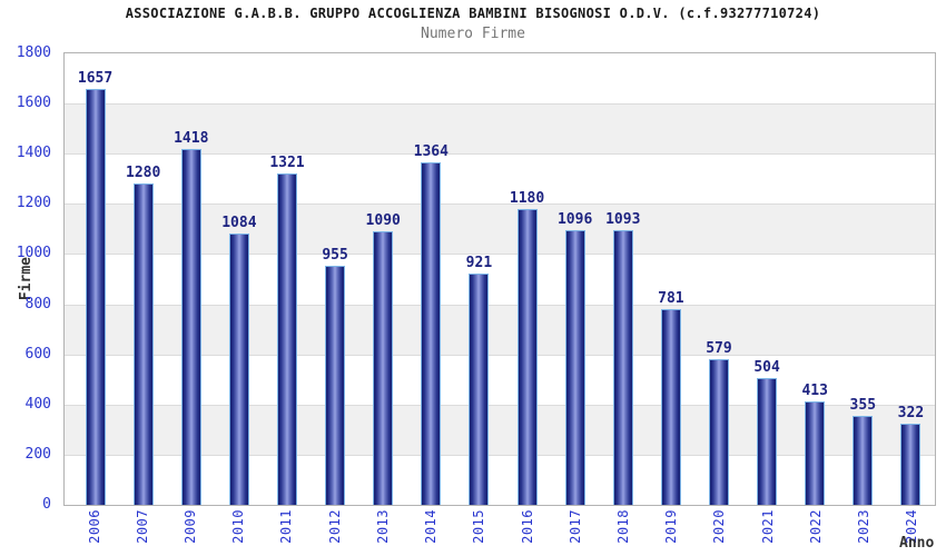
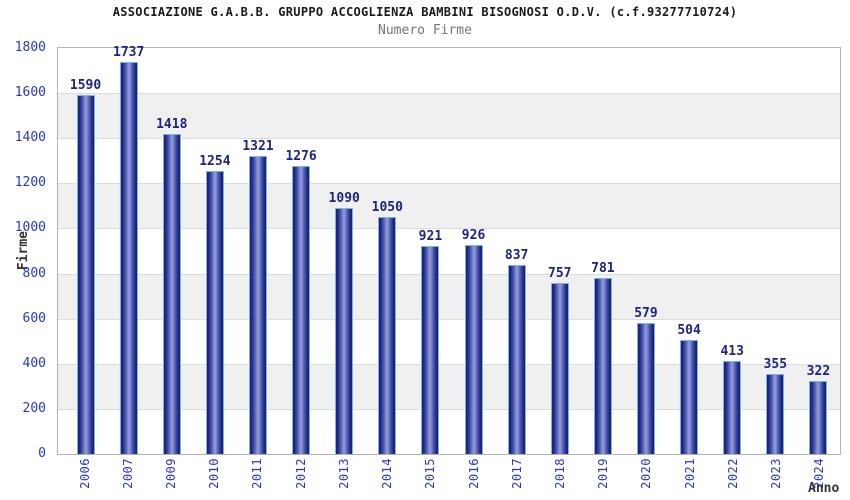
2006: 1657 -> 1590
2007: 1280 -> 1737
2010: 1084 -> 1254
2012: 955 -> 1276
2014: 1364 -> 1050
2016: 1180 -> 926
2017: 1096 -> 837
2018: 1093 -> 757
